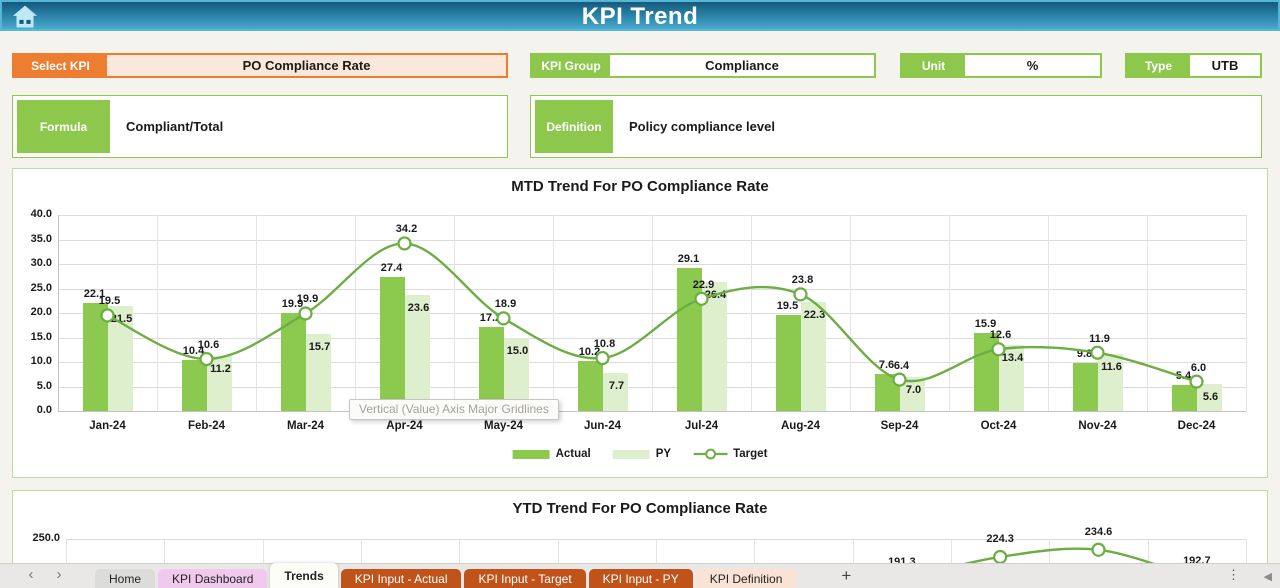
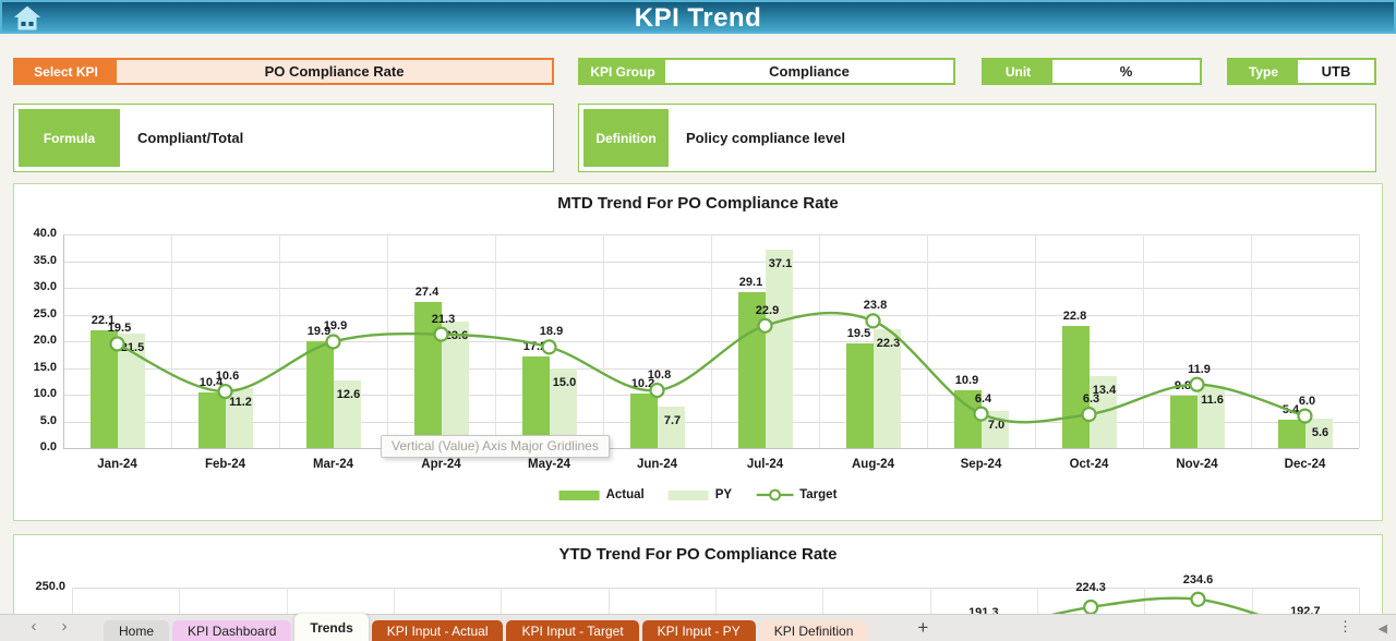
MTD Trend For PO Compliance Rate/PY/Mar-24: 15.7 -> 12.6
MTD Trend For PO Compliance Rate/Target/Apr-24: 34.2 -> 21.3
MTD Trend For PO Compliance Rate/PY/Jul-24: 26.4 -> 37.1
MTD Trend For PO Compliance Rate/Actual/Sep-24: 7.6 -> 10.9
MTD Trend For PO Compliance Rate/Actual/Oct-24: 15.9 -> 22.8
MTD Trend For PO Compliance Rate/Target/Oct-24: 12.6 -> 6.3
